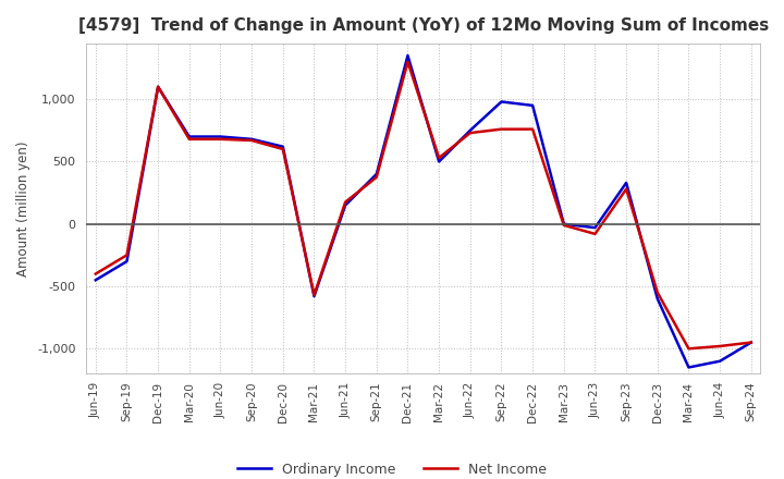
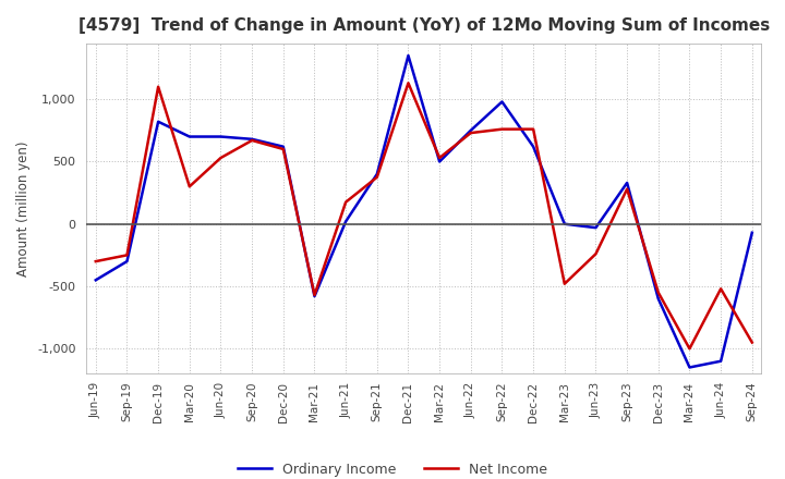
Net Income/Jun-19: -400 -> -300
Ordinary Income/Dec-19: 1,100 -> 820
Net Income/Mar-20: 680 -> 300
Net Income/Jun-20: 680 -> 530
Ordinary Income/Jun-21: 150 -> 20
Net Income/Dec-21: 1,300 -> 1,130
Ordinary Income/Dec-22: 950 -> 620
Net Income/Mar-23: -10 -> -480
Net Income/Jun-23: -80 -> -240
Net Income/Jun-24: -980 -> -520
Ordinary Income/Sep-24: -950 -> -70
